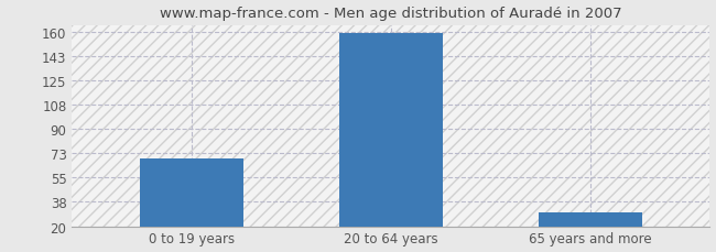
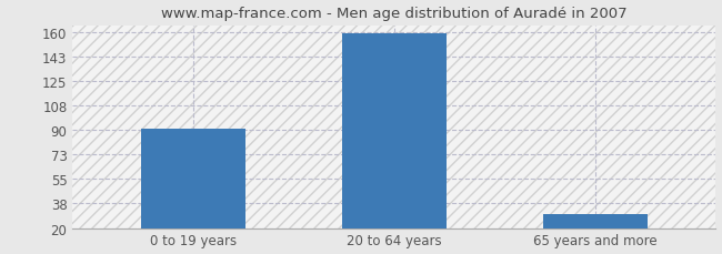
0 to 19 years: 69 -> 91
